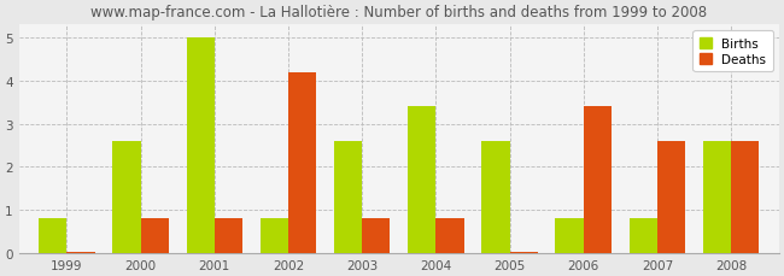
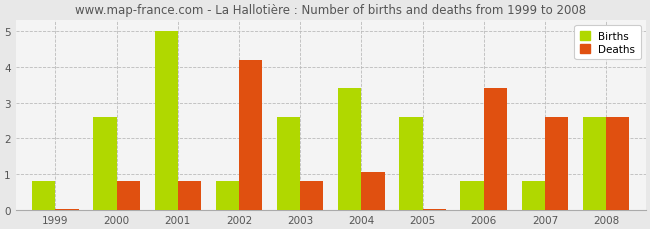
Deaths/2004: 0.80 -> 1.05
